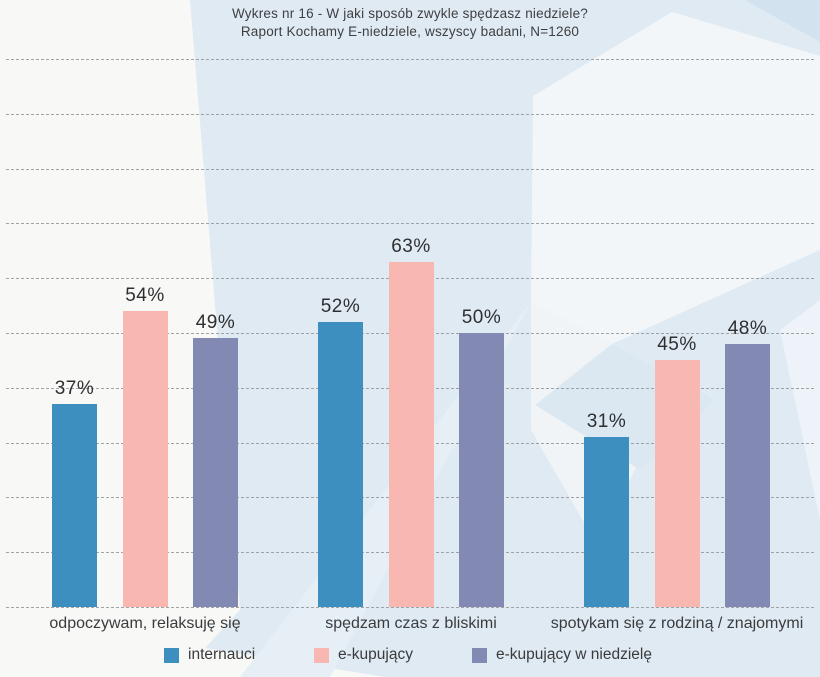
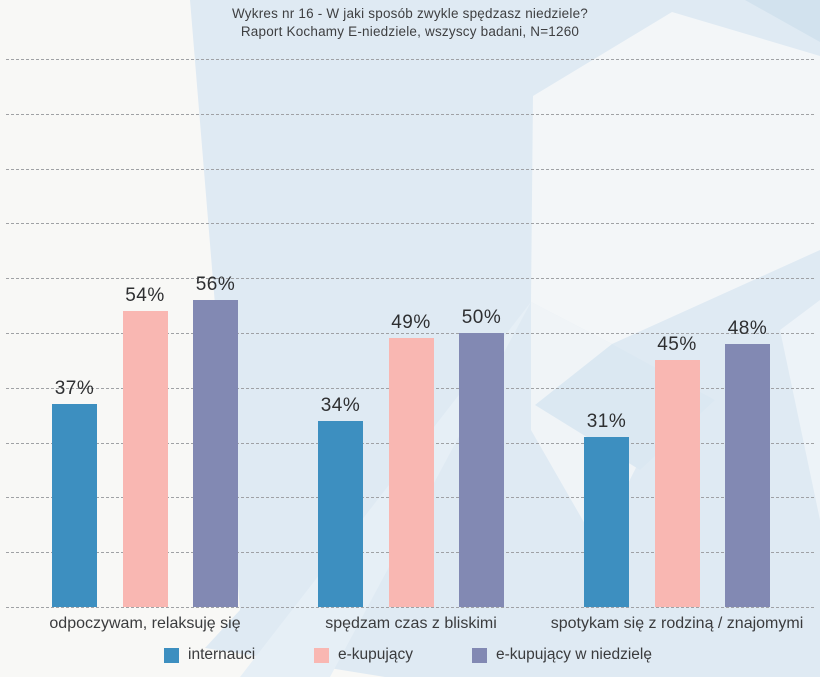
e-kupujący w niedzielę/odpoczywam, relaksuję się: 49% -> 56%
internauci/spędzam czas z bliskimi: 52% -> 34%
e-kupujący/spędzam czas z bliskimi: 63% -> 49%
